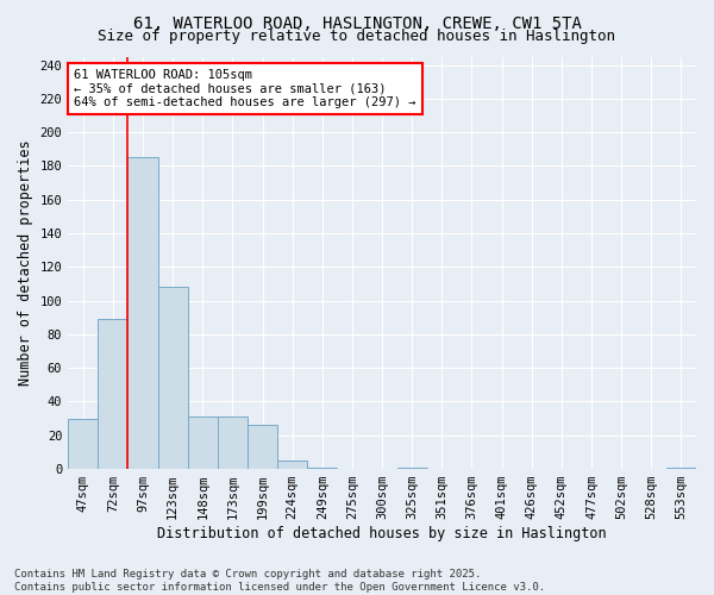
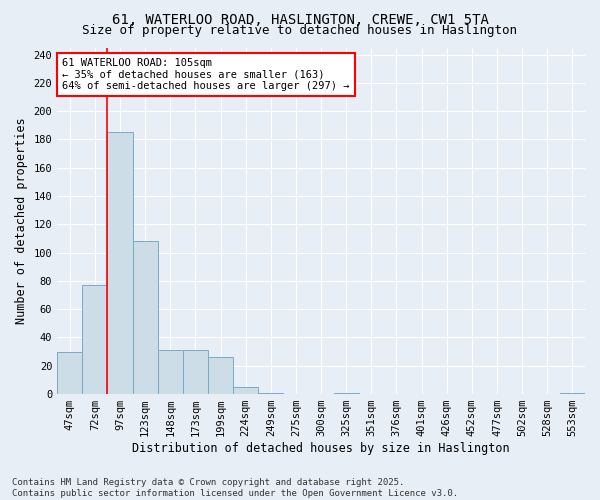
72sqm: 89 -> 77
